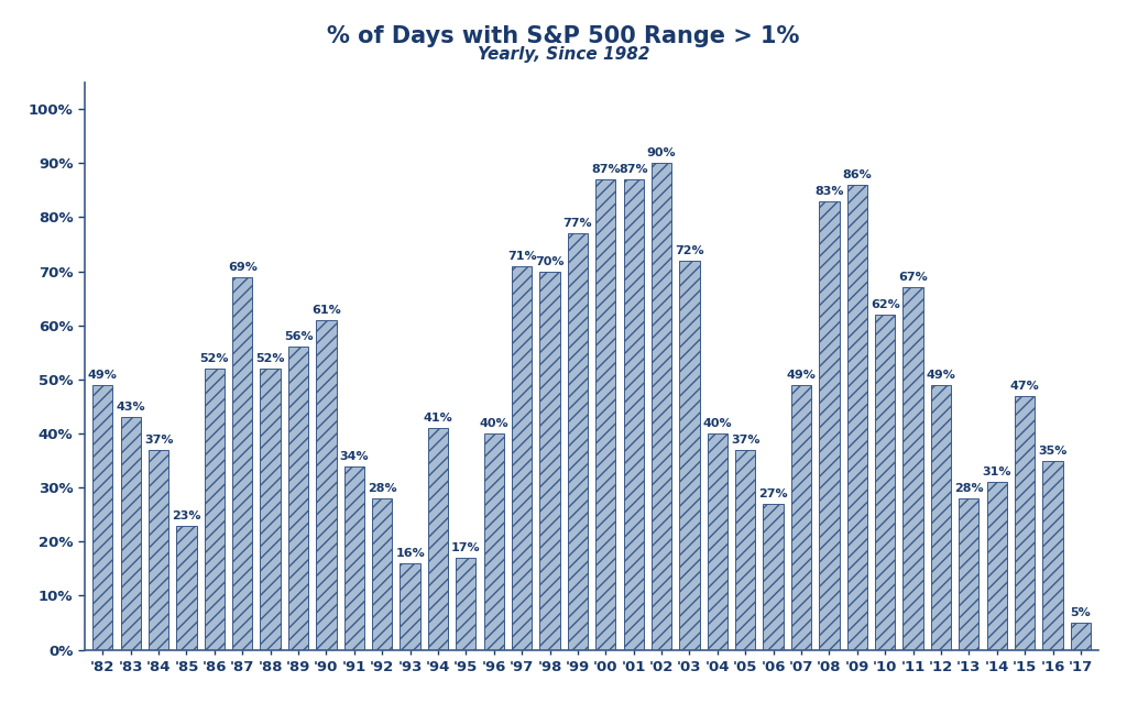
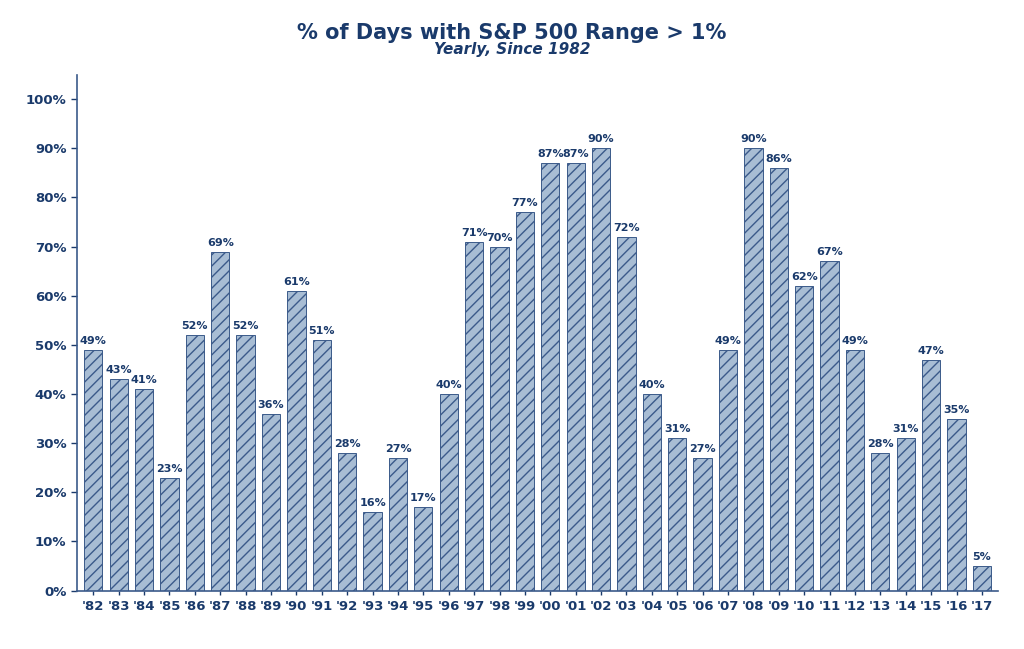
'84: 37% -> 41%
'89: 56% -> 36%
'91: 34% -> 51%
'94: 41% -> 27%
'05: 37% -> 31%
'08: 83% -> 90%
